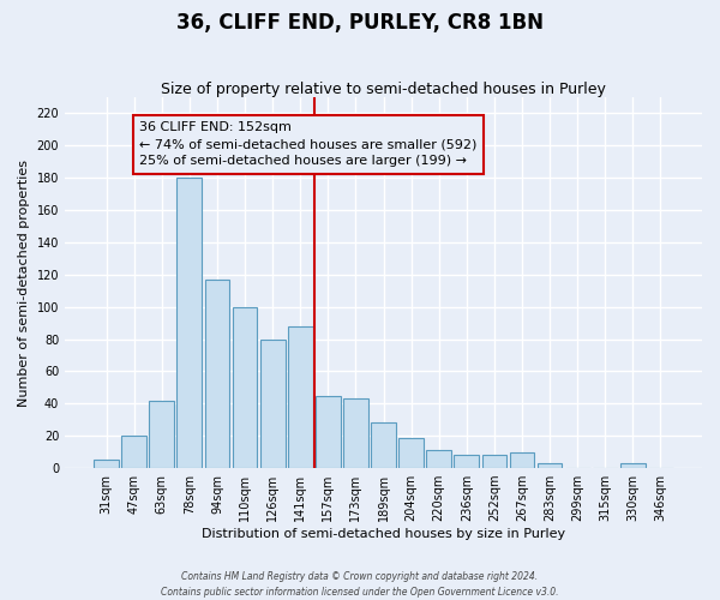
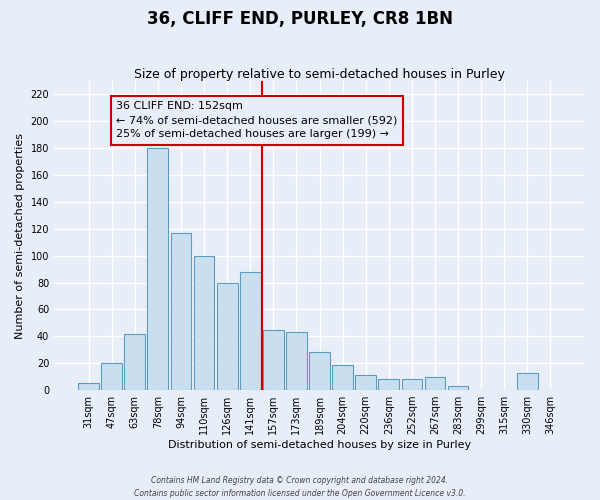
330sqm: 3 -> 13
